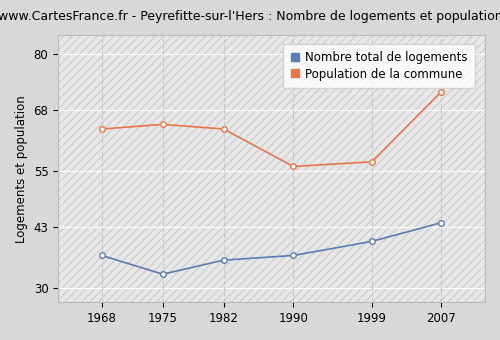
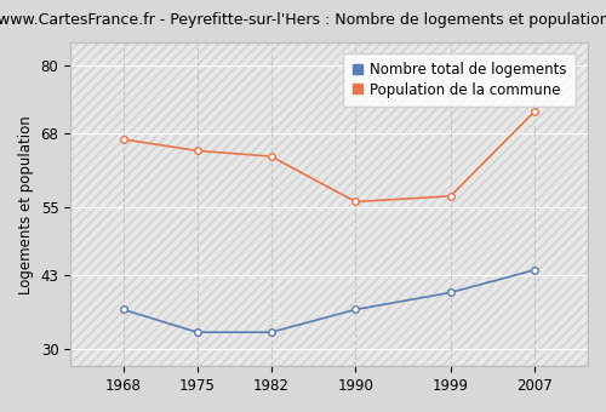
Population de la commune/1968: 64 -> 67
Nombre total de logements/1982: 36 -> 33
